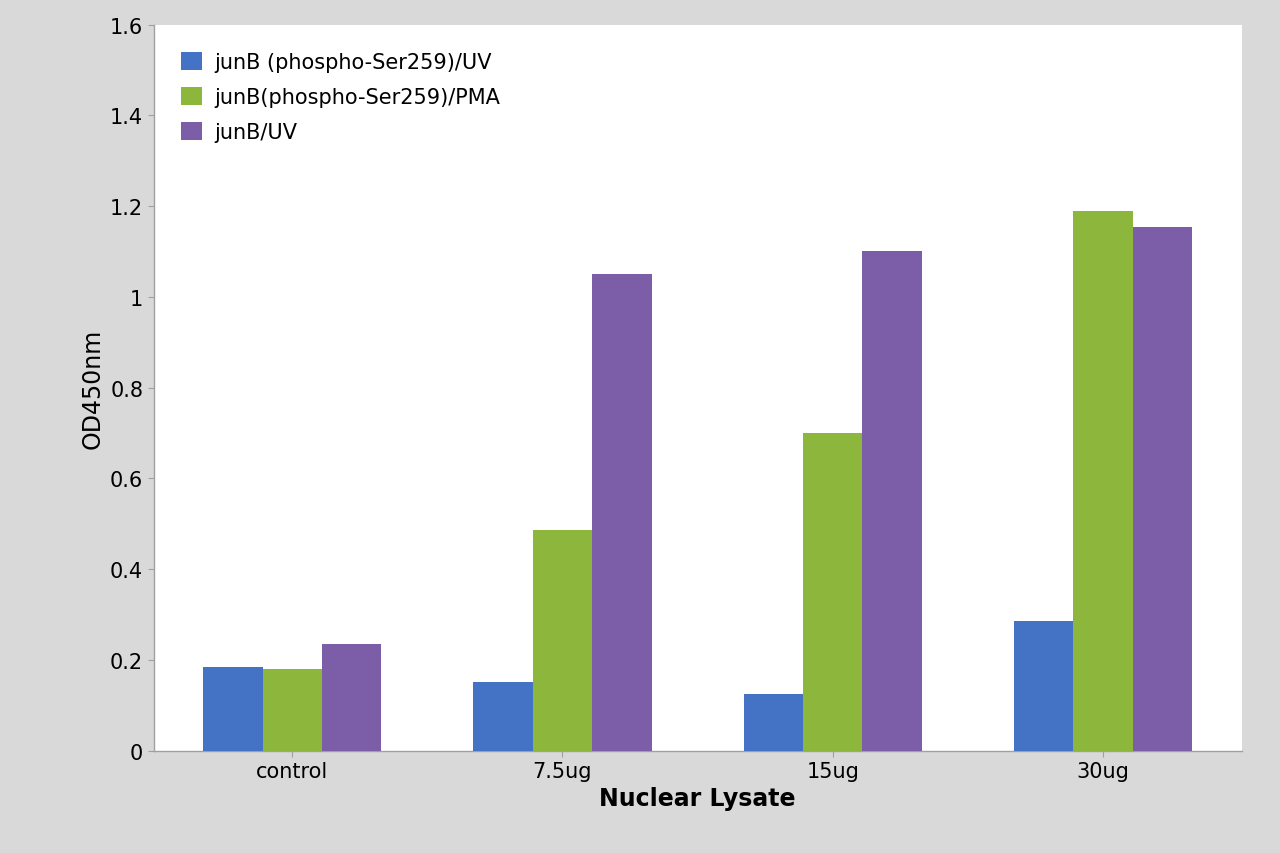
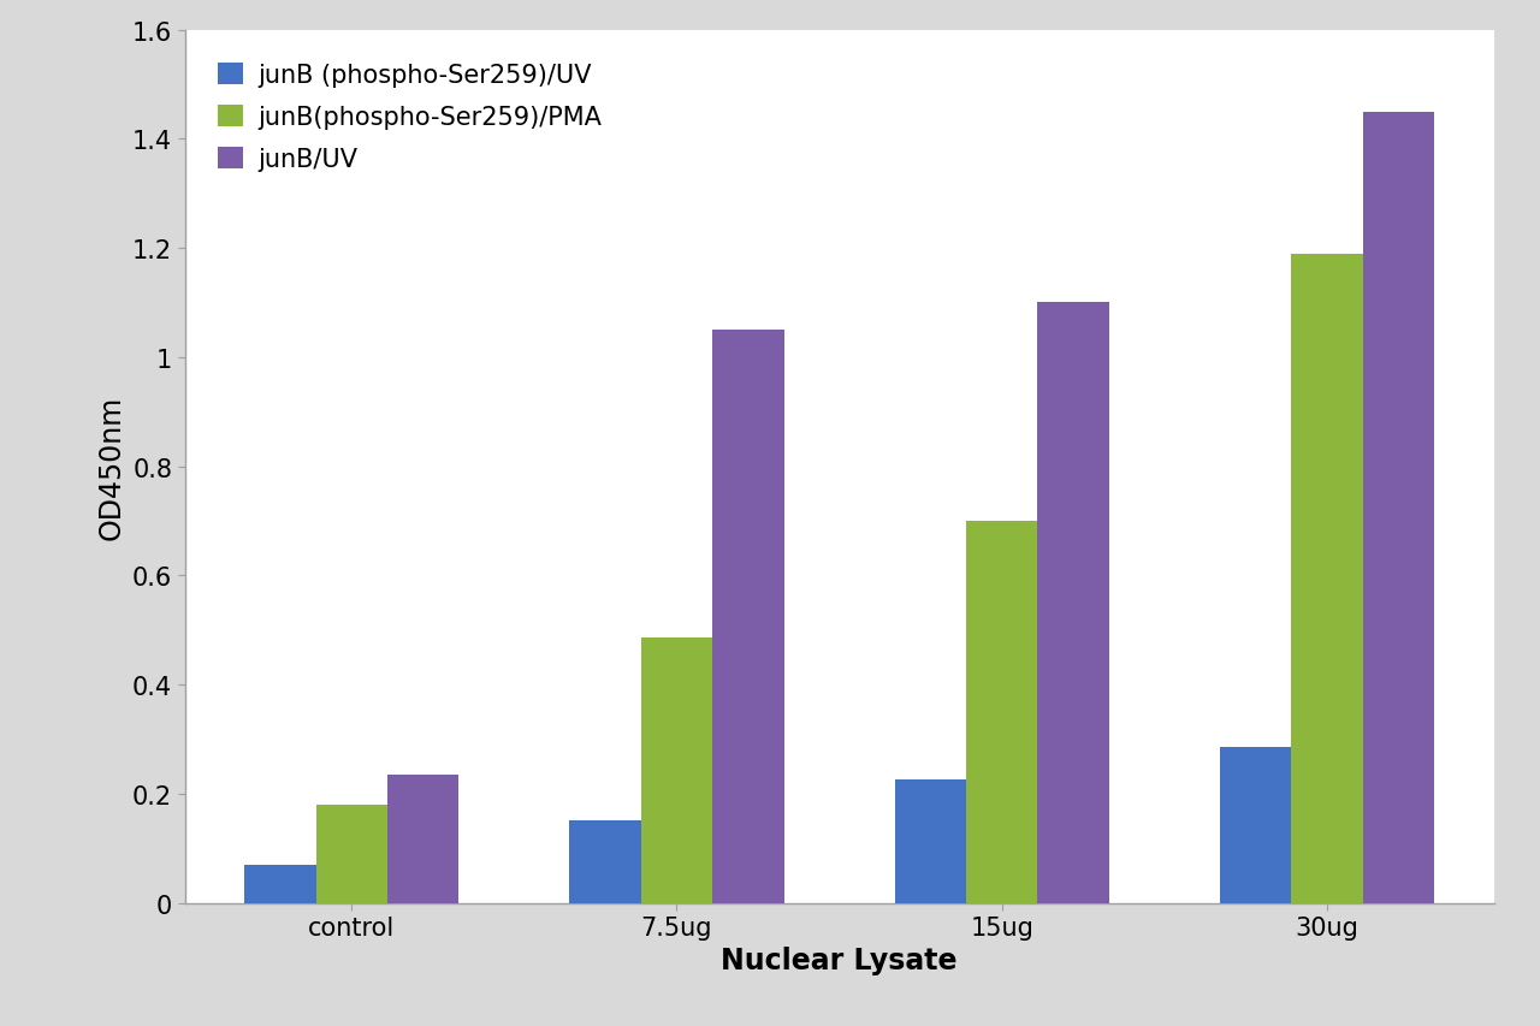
junB (phospho-Ser259)/UV/control: 0.185 -> 0.070
junB (phospho-Ser259)/UV/15ug: 0.125 -> 0.225
junB/UV/30ug: 1.155 -> 1.450
